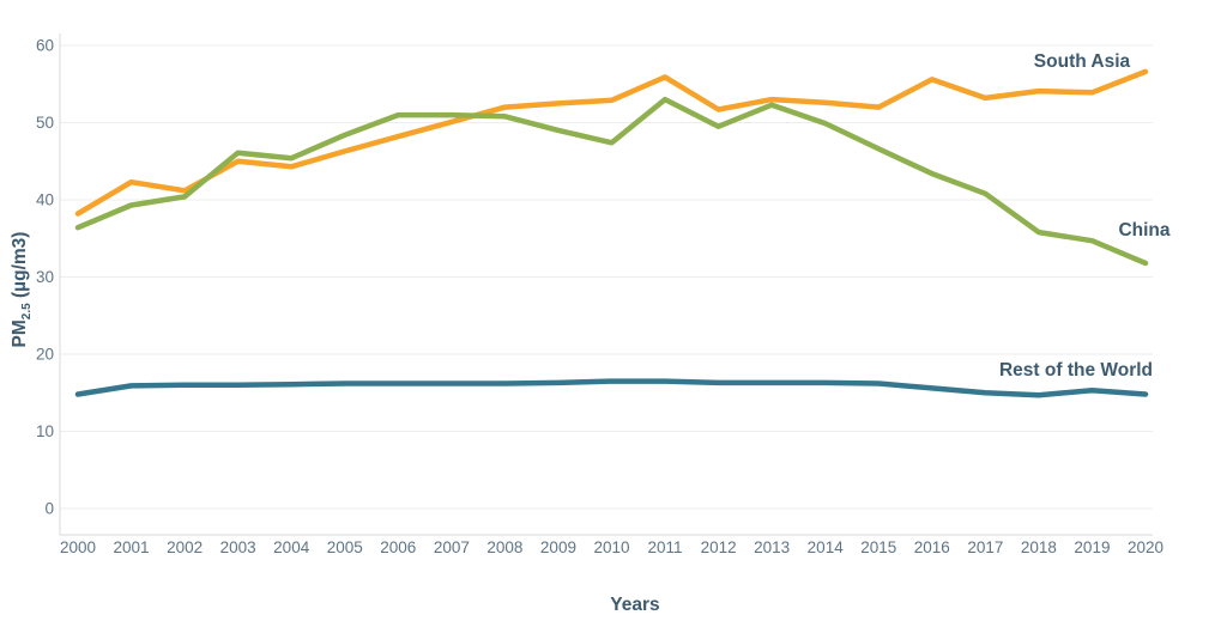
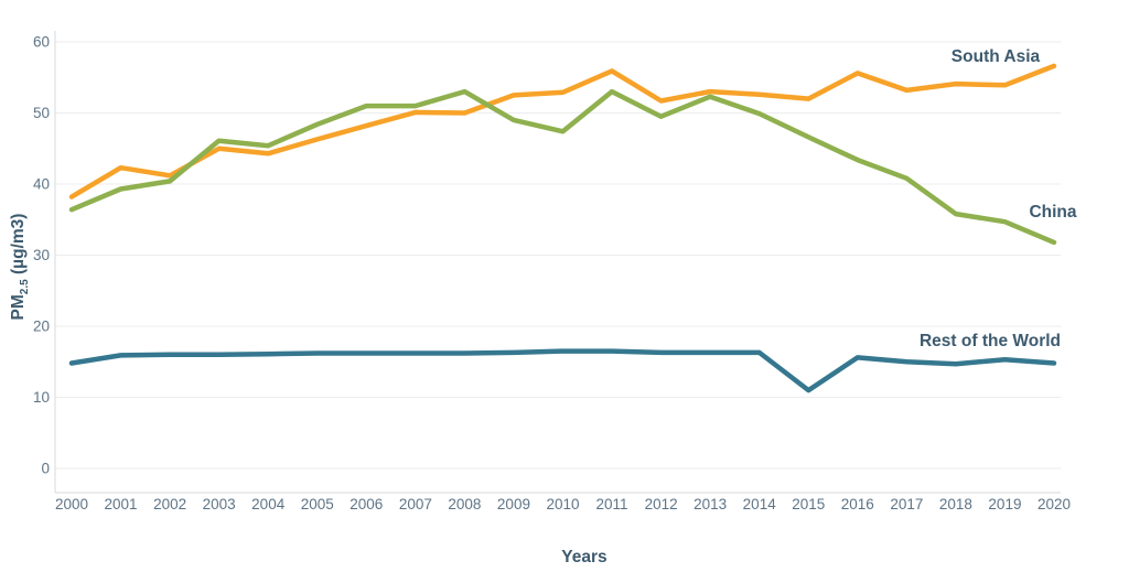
South Asia/2008: 52 -> 50
China/2008: 51 -> 53
Rest of the World/2015: 16 -> 11
